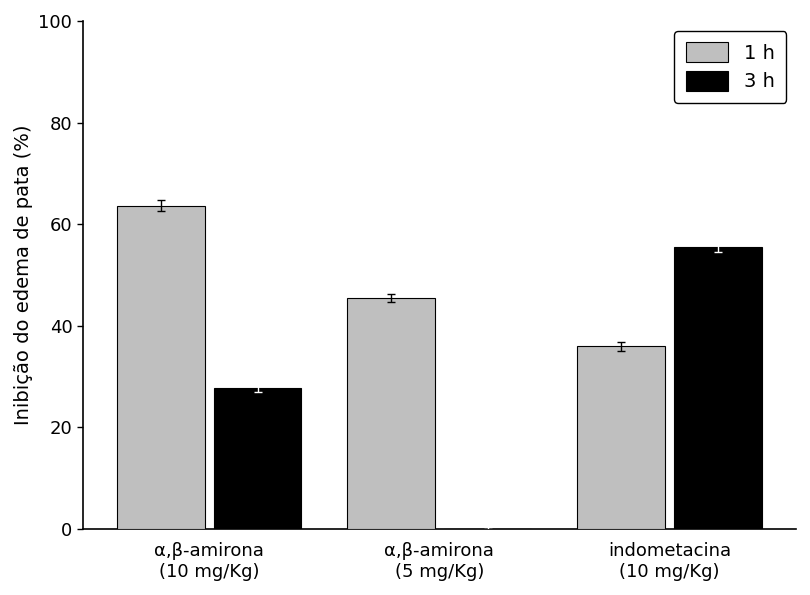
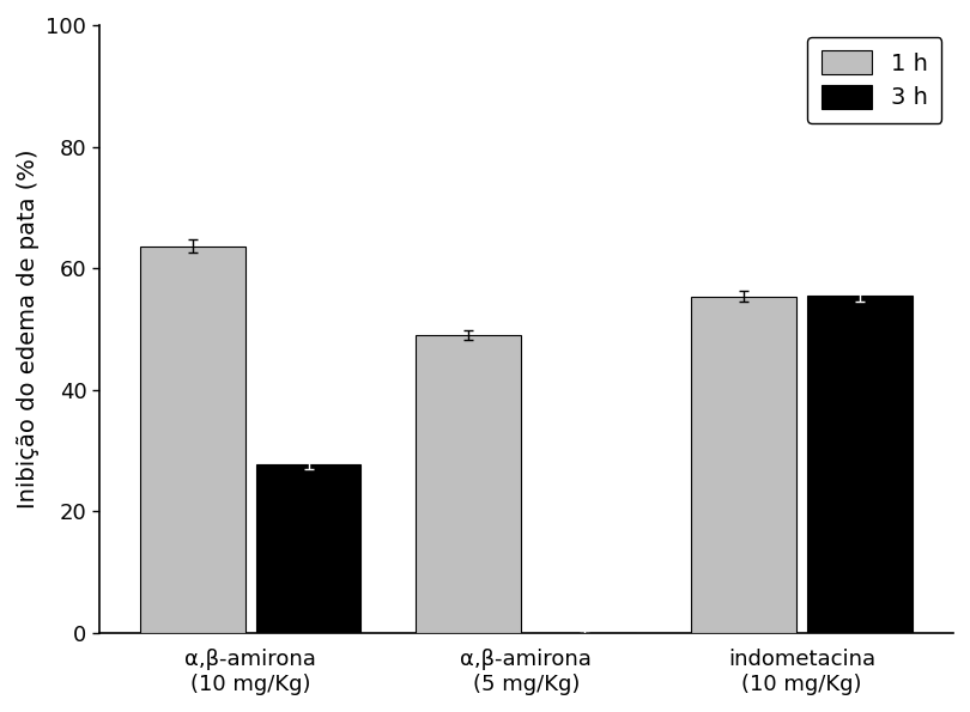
1 h/α,β-amirona (5 mg/Kg): 45.5 -> 49.0
1 h/indometacina (10 mg/Kg): 36.0 -> 55.4
